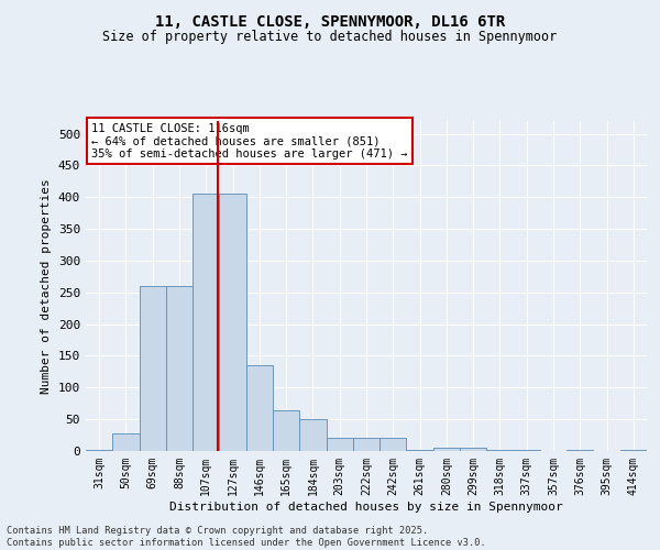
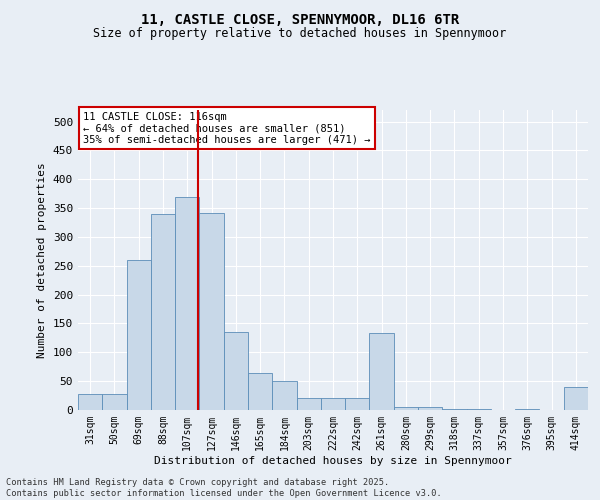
31sqm: 2 -> 28
88sqm: 260 -> 340
107sqm: 405 -> 370
127sqm: 405 -> 342
261sqm: 1 -> 134
414sqm: 1 -> 40
